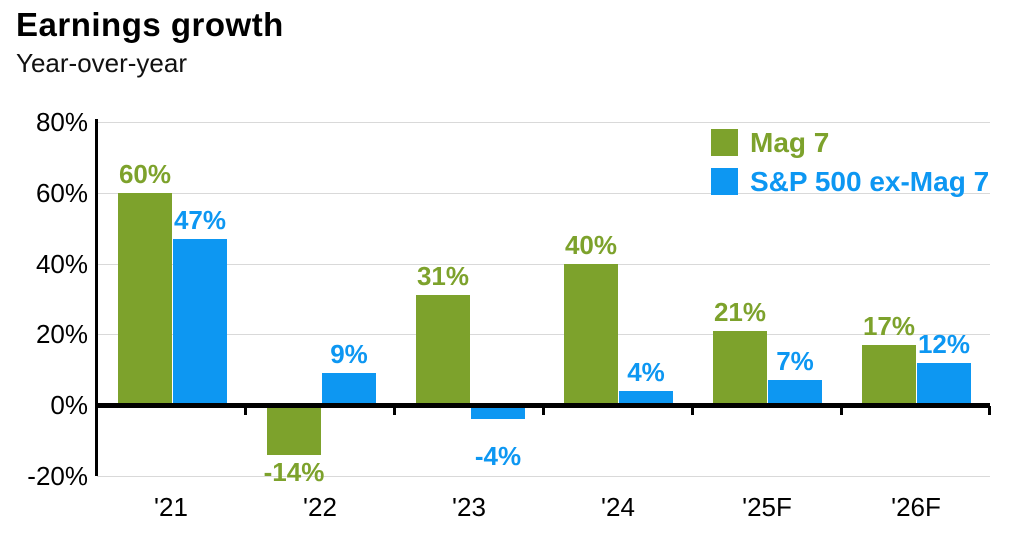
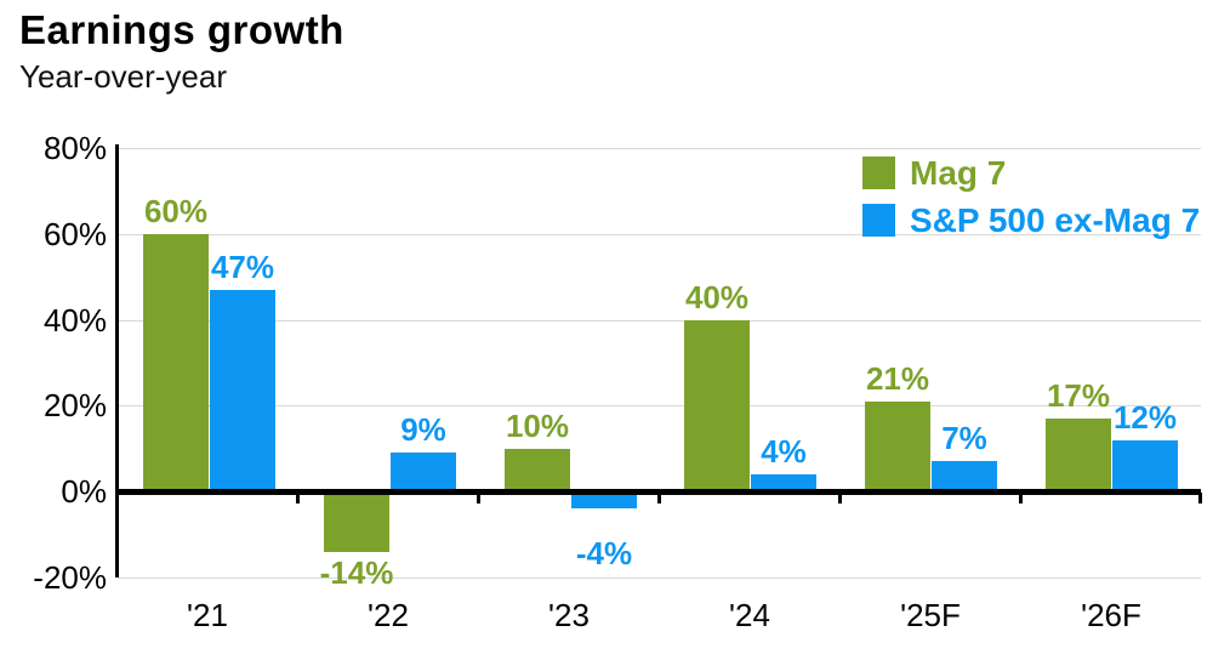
Mag 7/'23: 31% -> 10%
